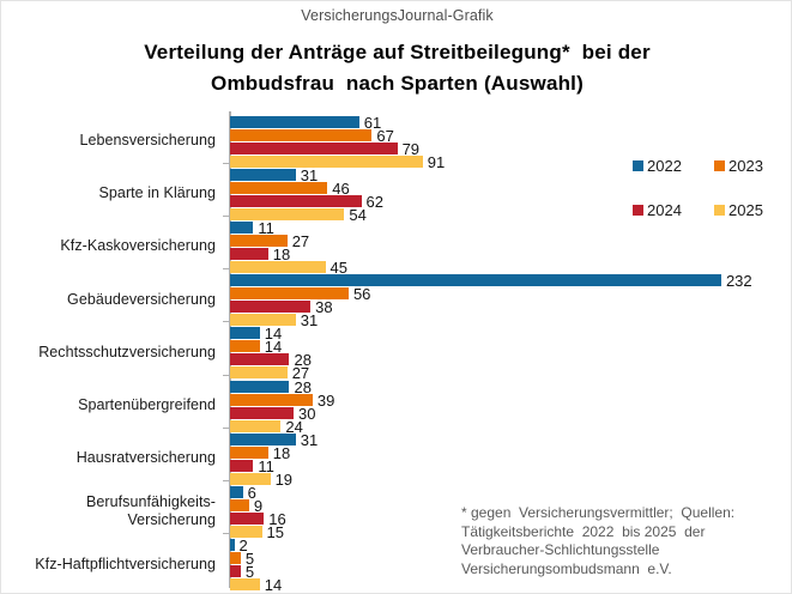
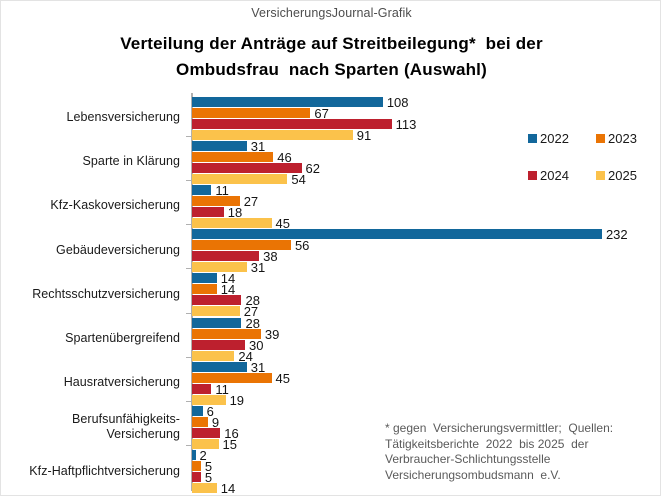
2022/Lebensversicherung: 61 -> 108
2024/Lebensversicherung: 79 -> 113
2023/Hausratversicherung: 18 -> 45
